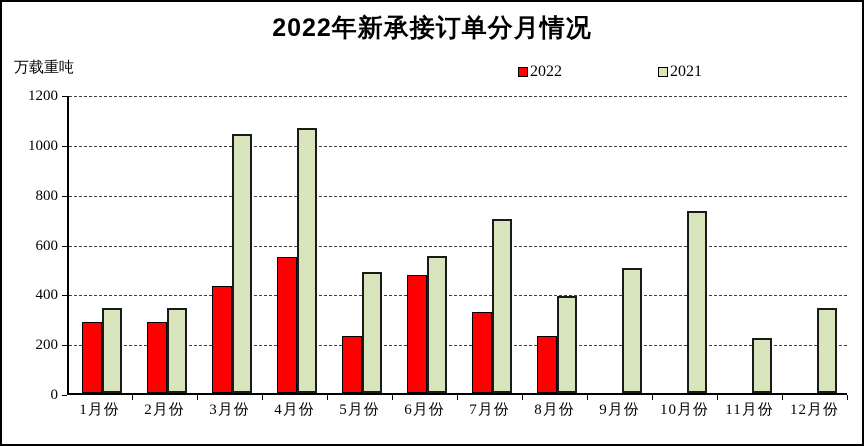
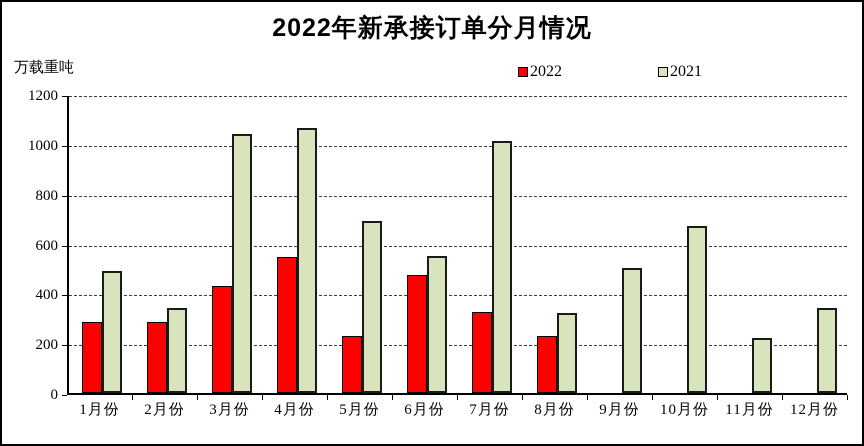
2021/1月份: 340 -> 490
2021/5月份: 480 -> 690
2021/7月份: 700 -> 1010
2021/8月份: 390 -> 320
2021/10月份: 730 -> 670
